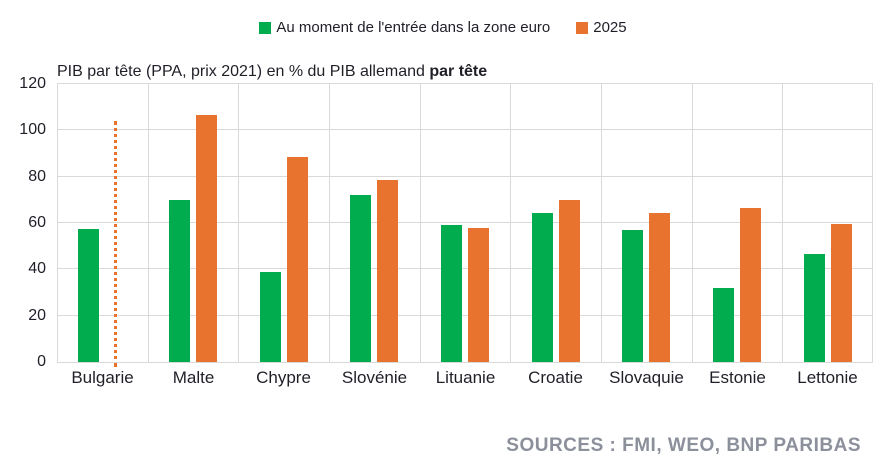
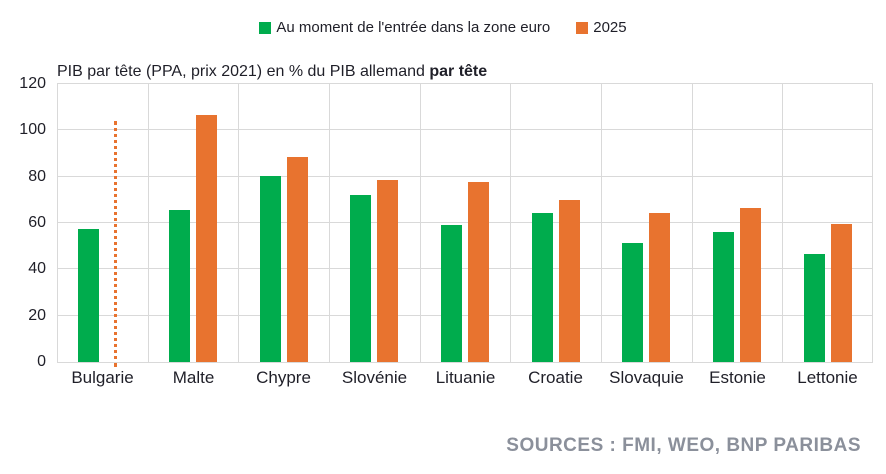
Au moment de l'entrée dans la zone euro/Malte: 70 -> 66
Au moment de l'entrée dans la zone euro/Chypre: 39 -> 80
2025/Lituanie: 58 -> 78
Au moment de l'entrée dans la zone euro/Slovaquie: 57 -> 52
Au moment de l'entrée dans la zone euro/Estonie: 32 -> 56
